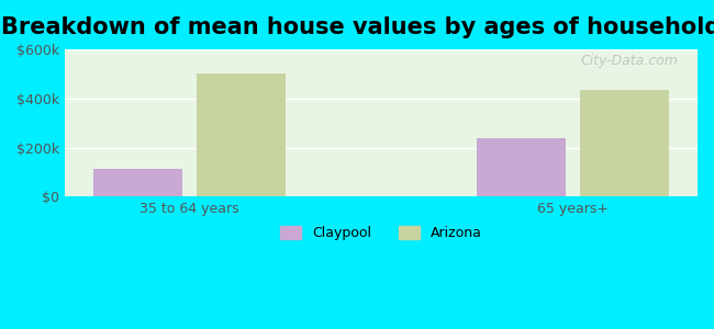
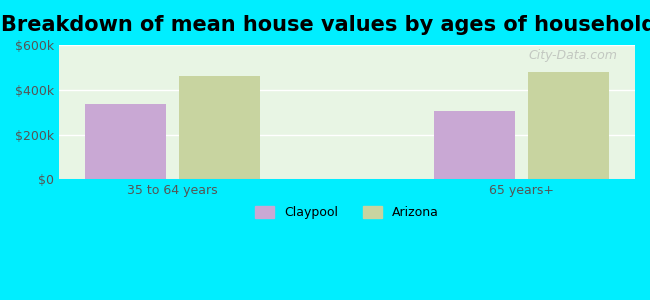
Claypool/35 to 64 years: $115k -> $335k
Arizona/35 to 64 years: $500k -> $460k
Claypool/65 years+: $240k -> $305k
Arizona/65 years+: $435k -> $480k
